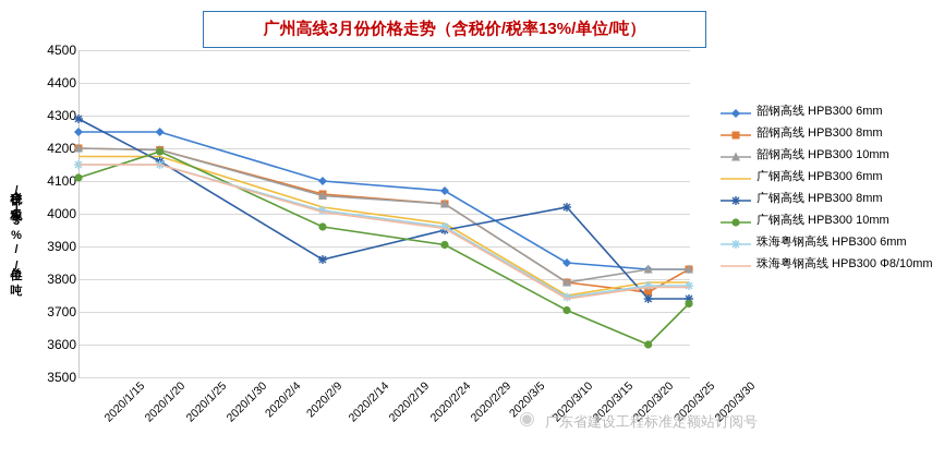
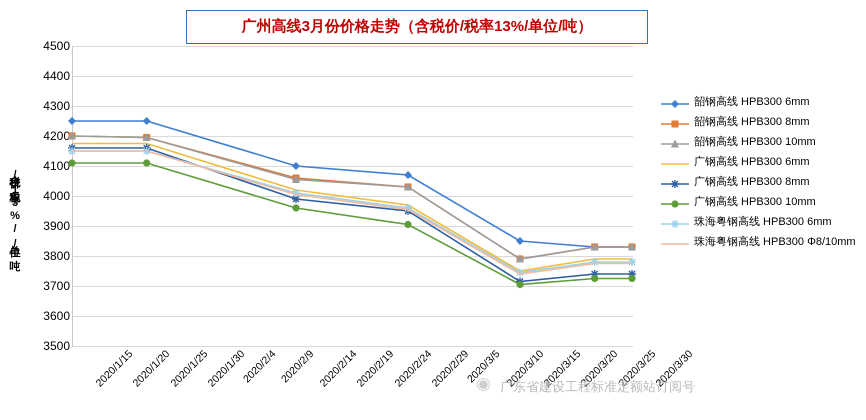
广钢高线 HPB300 8mm/2020/1/15: 4290 -> 4160
广钢高线 HPB300 10mm/2020/1/25: 4190 -> 4110
广钢高线 HPB300 8mm/2020/2/14: 3860 -> 3990
广钢高线 HPB300 8mm/2020/3/15: 4020 -> 3720
韶钢高线 HPB300 8mm/2020/3/25: 3760 -> 3830
广钢高线 HPB300 10mm/2020/3/25: 3600 -> 3720
